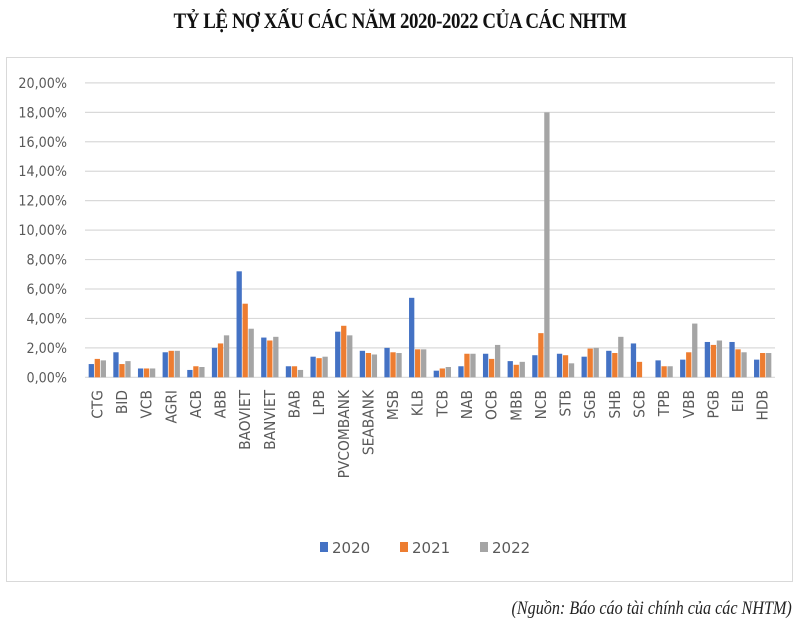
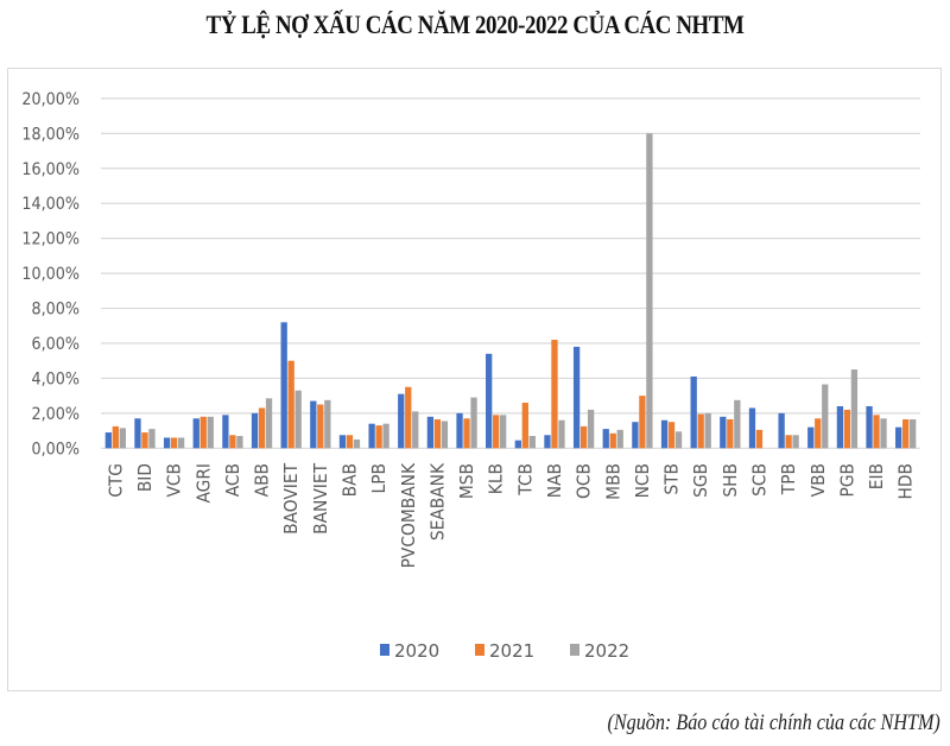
2020/ACB: 0,5% -> 1,9%
2022/PVCOMBANK: 2,9% -> 2,1%
2022/MSB: 1,6% -> 2,9%
2021/TCB: 0,6% -> 2,6%
2021/NAB: 1,6% -> 6,2%
2020/OCB: 1,6% -> 5,8%
2020/SGB: 1,4% -> 4,1%
2020/TPB: 1,1% -> 2,0%
2022/PGB: 2,5% -> 4,5%
